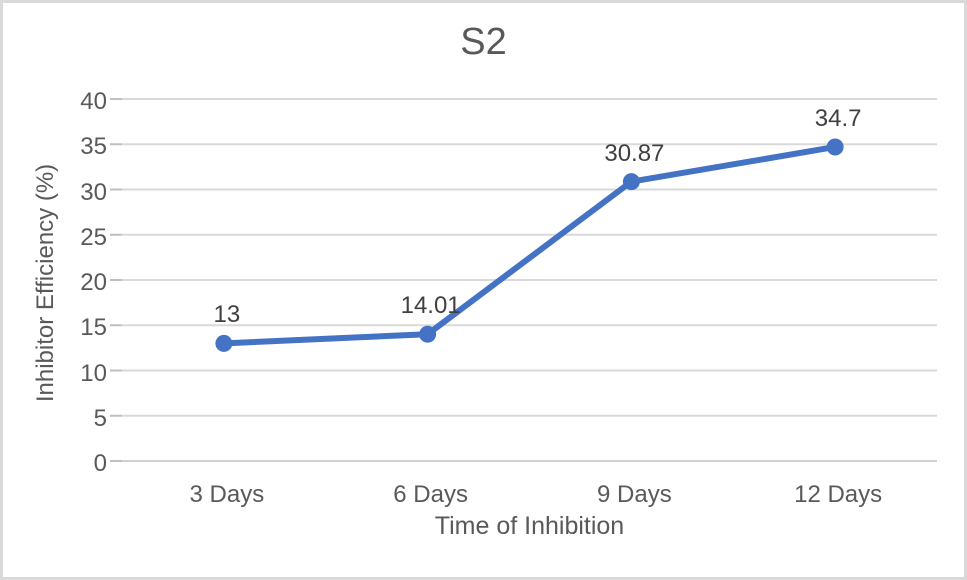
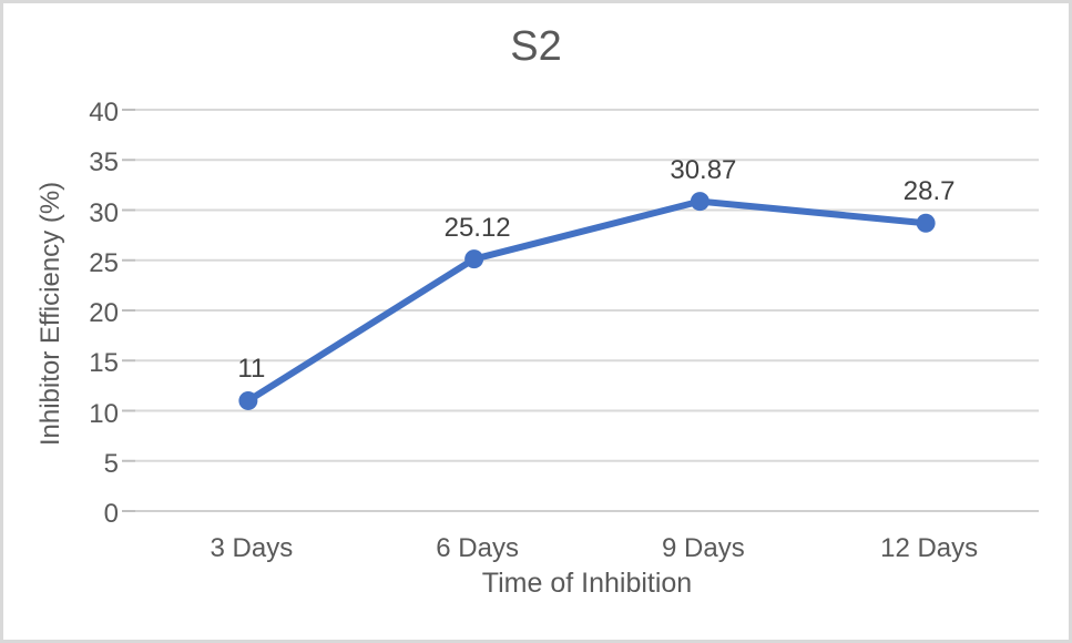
3 Days: 13 -> 11
6 Days: 14.01 -> 25.12
12 Days: 34.7 -> 28.7
